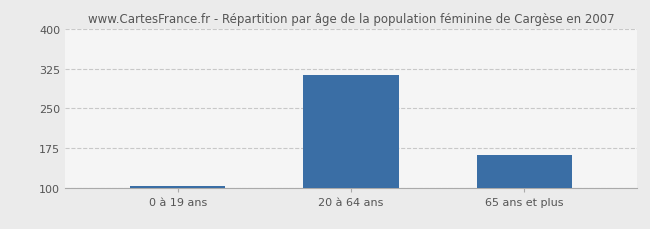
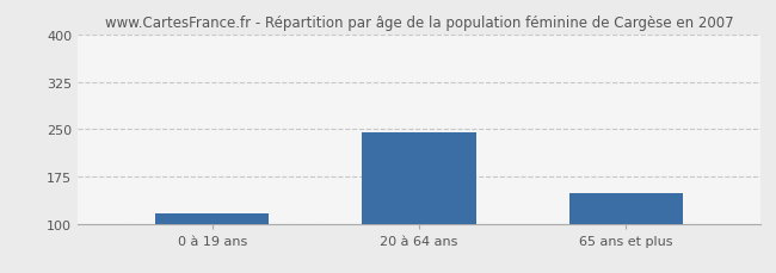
0 à 19 ans: 103 -> 116
20 à 64 ans: 313 -> 244
65 ans et plus: 162 -> 148
